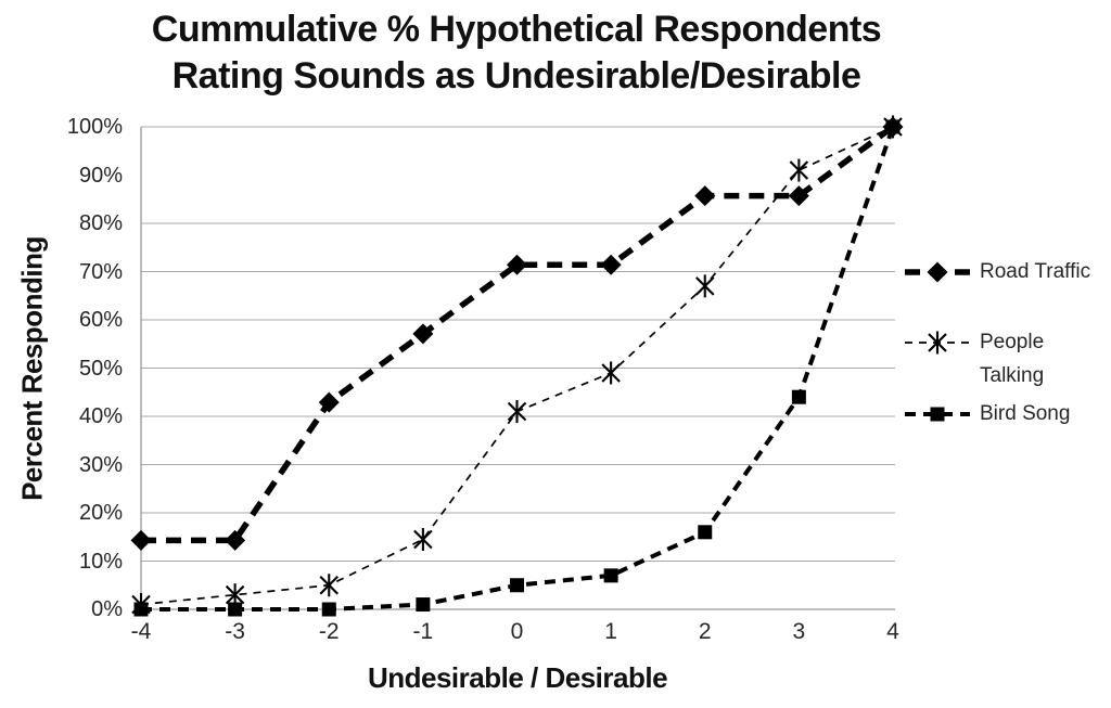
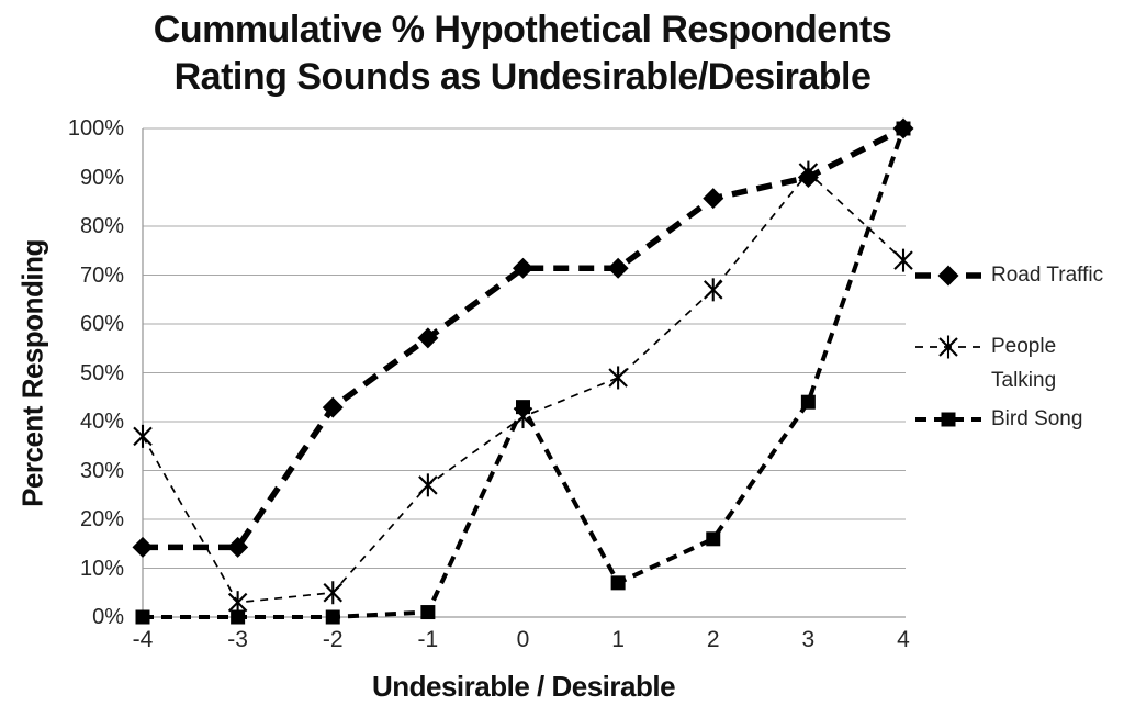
People Talking/-4: 1% -> 37%
People Talking/-1: 14% -> 27%
Bird Song/0: 5% -> 43%
Road Traffic/3: 86% -> 90%
People Talking/4: 100% -> 73%
